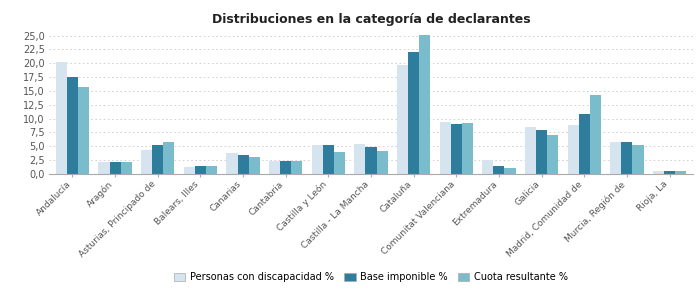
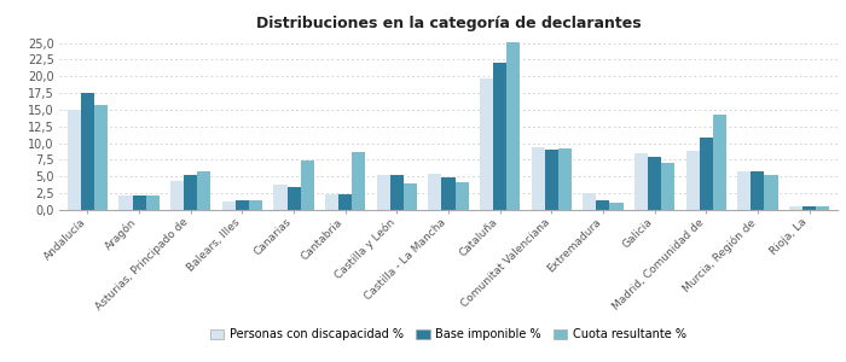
Personas con discapacidad %/Andalucía: 20,3 -> 15,0
Cuota resultante %/Canarias: 3,0 -> 7,4
Cuota resultante %/Cantabria: 2,3 -> 8,6
